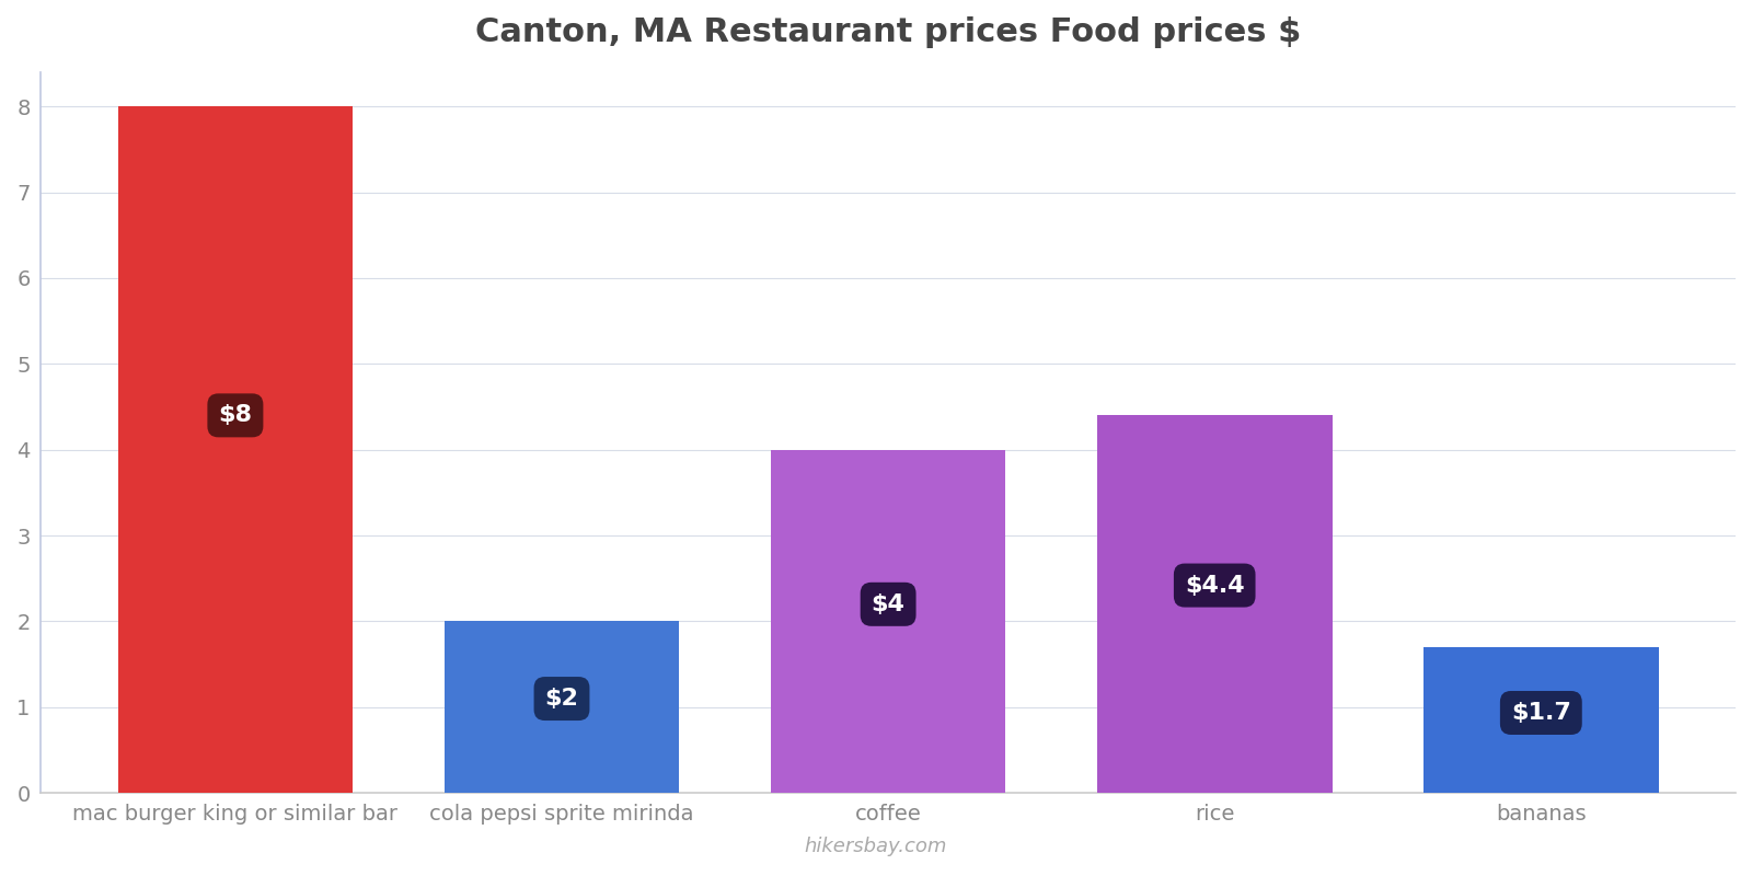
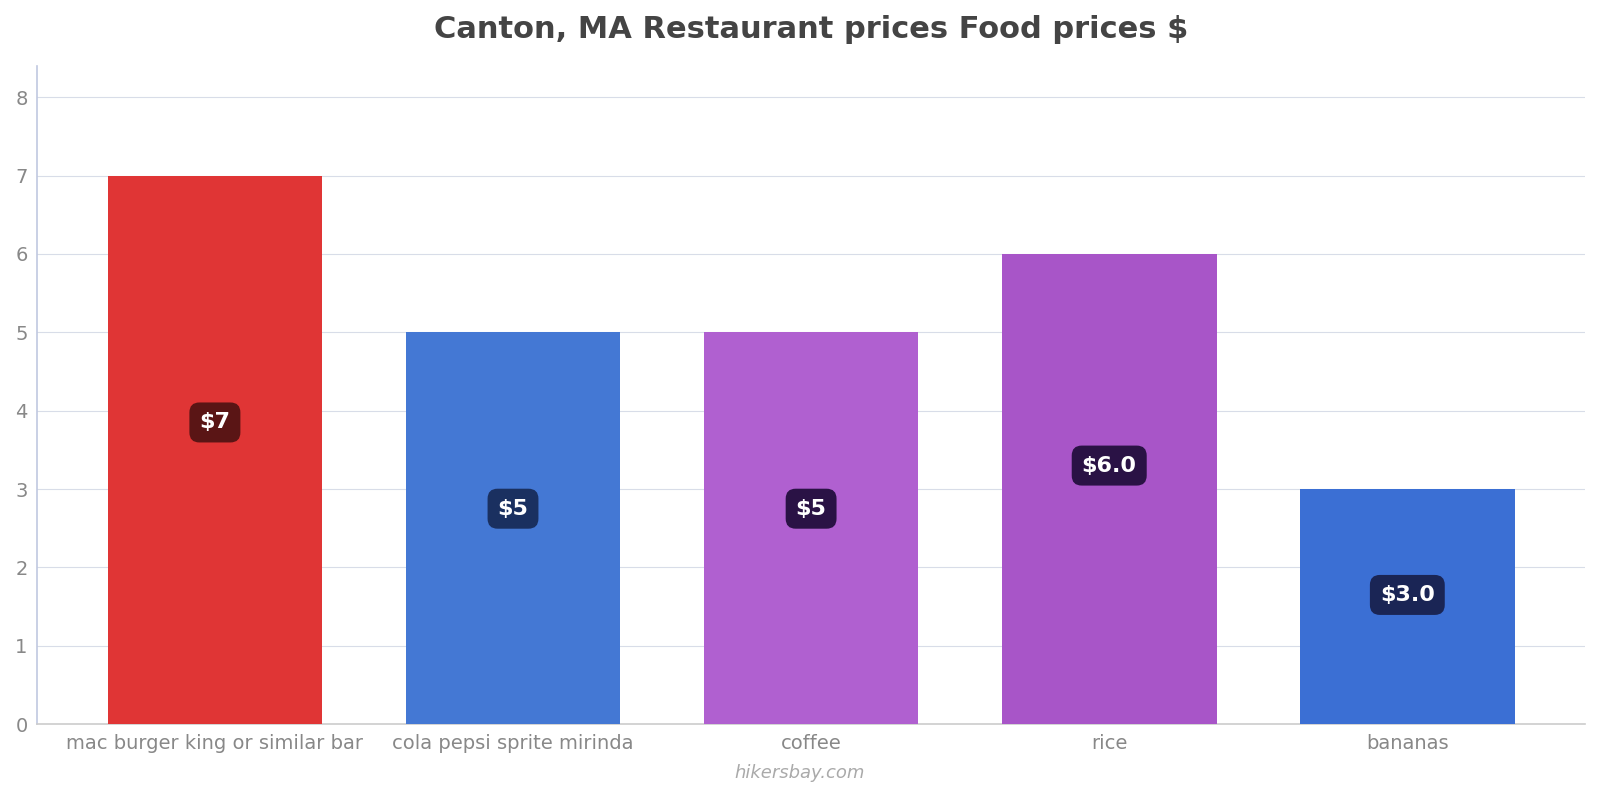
mac burger king or similar bar: $8 -> $7
cola pepsi sprite mirinda: $2 -> $5
coffee: $4 -> $5
rice: $4.4 -> $6.0
bananas: $1.7 -> $3.0
